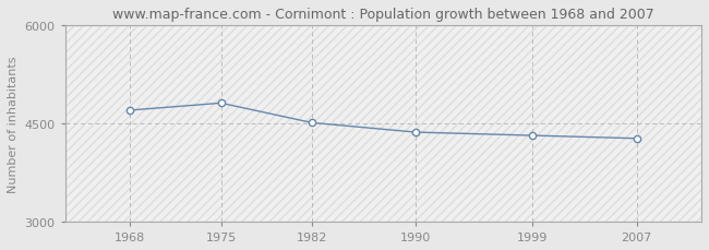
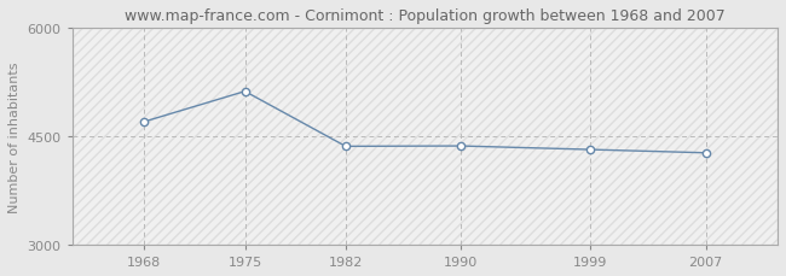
1975: 4810 -> 5120
1982: 4510 -> 4360
